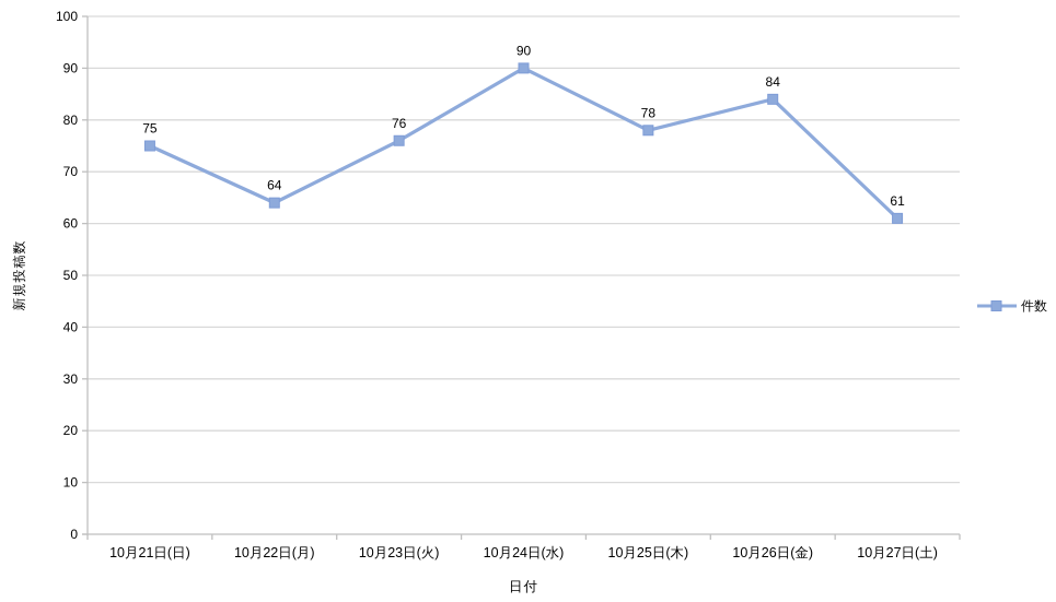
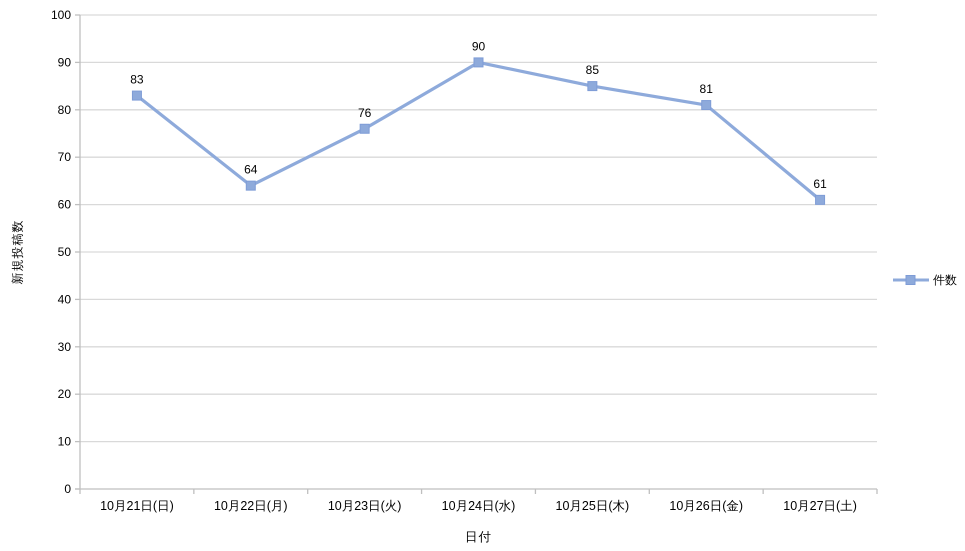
10月21日(日): 75 -> 83
10月25日(木): 78 -> 85
10月26日(金): 84 -> 81
